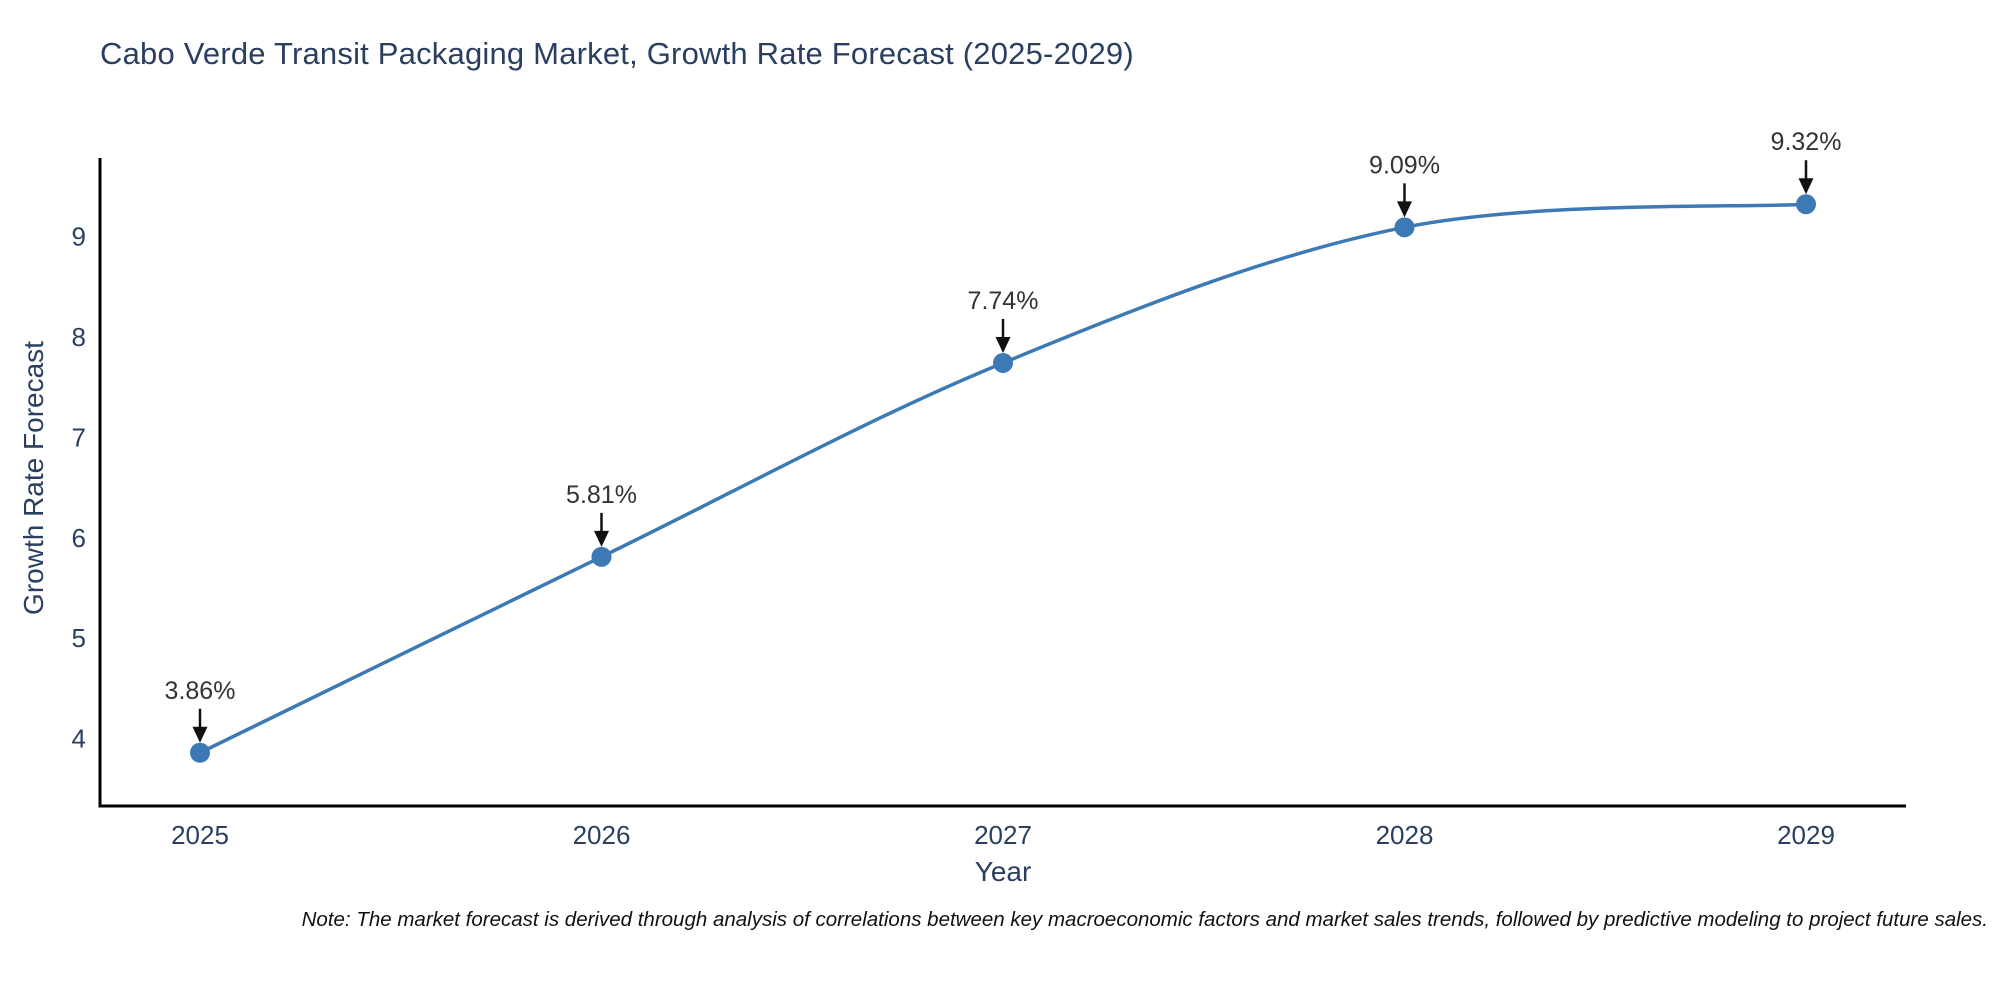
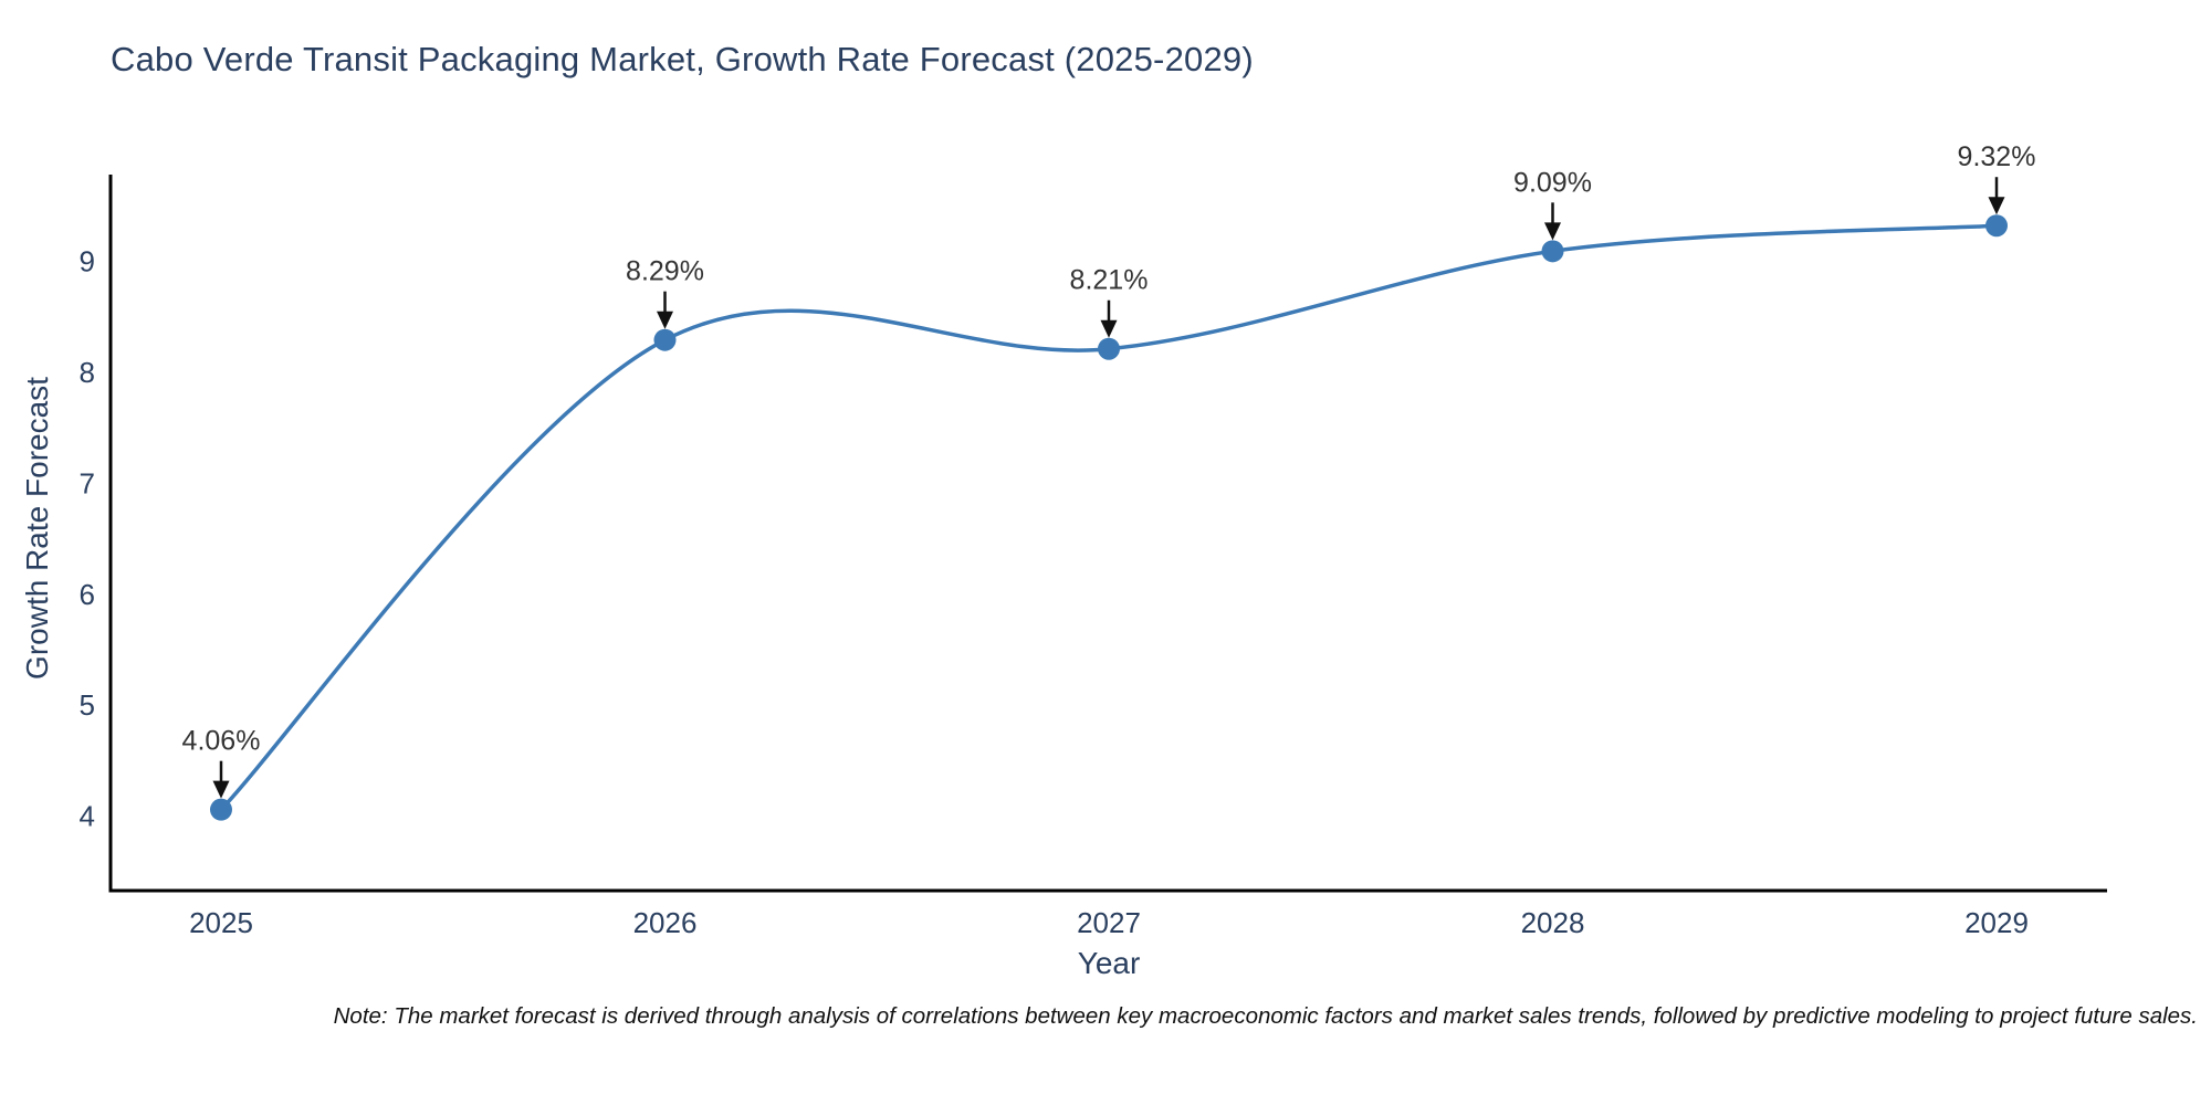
2025: 3.86% -> 4.06%
2026: 5.81% -> 8.29%
2027: 7.74% -> 8.21%
